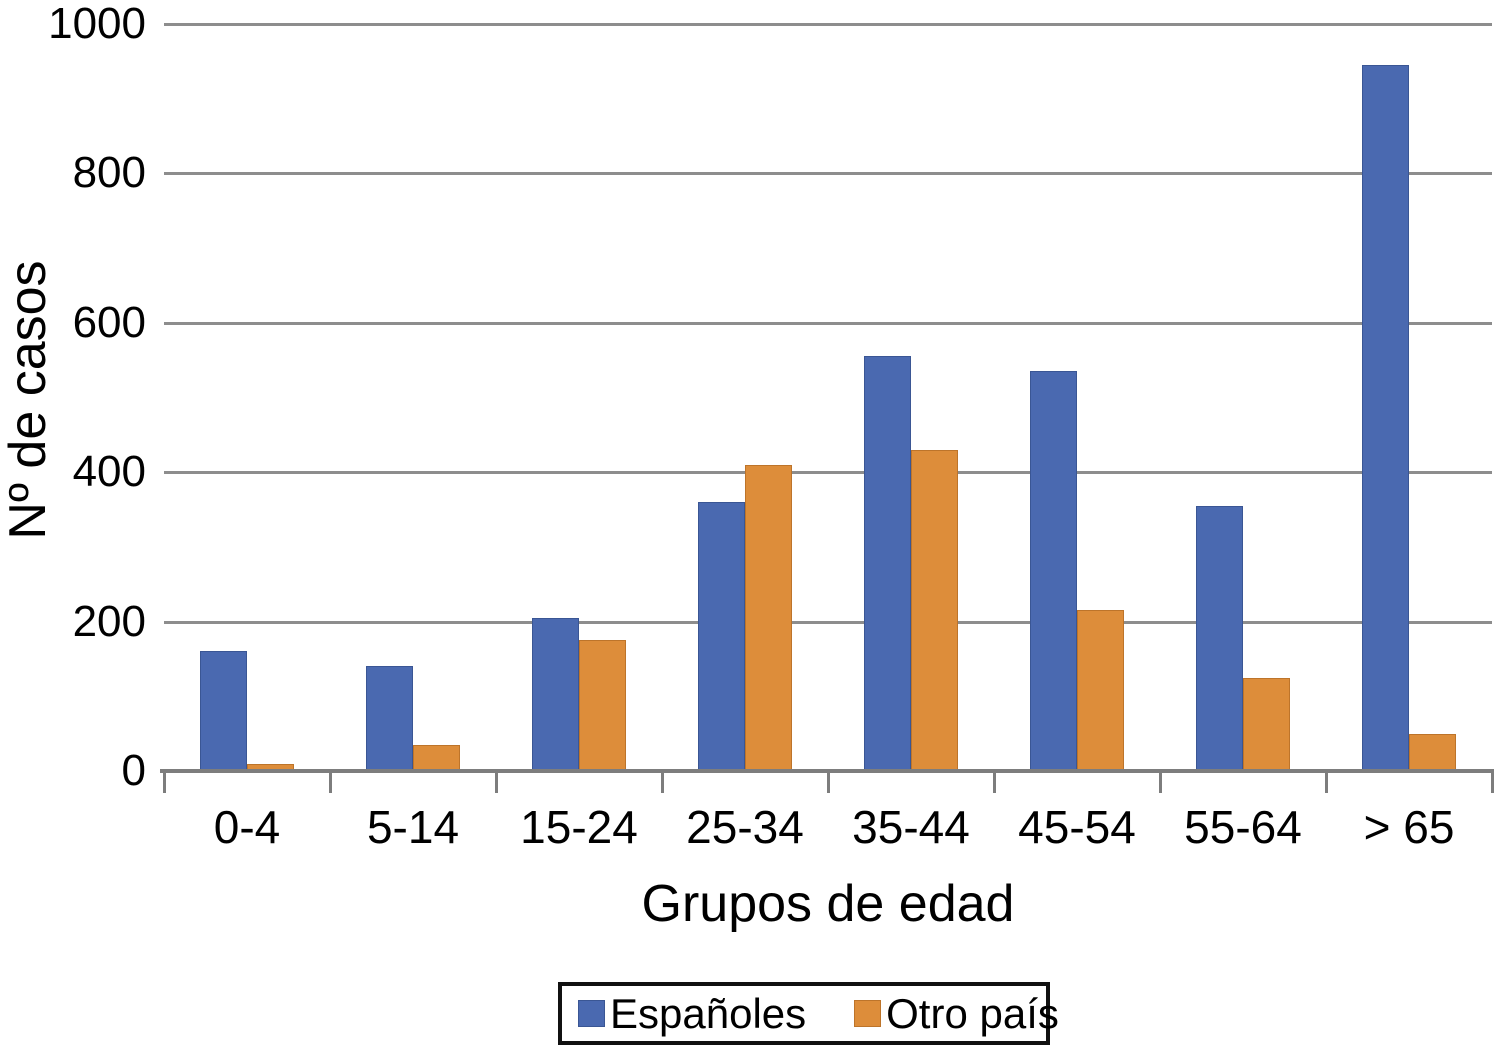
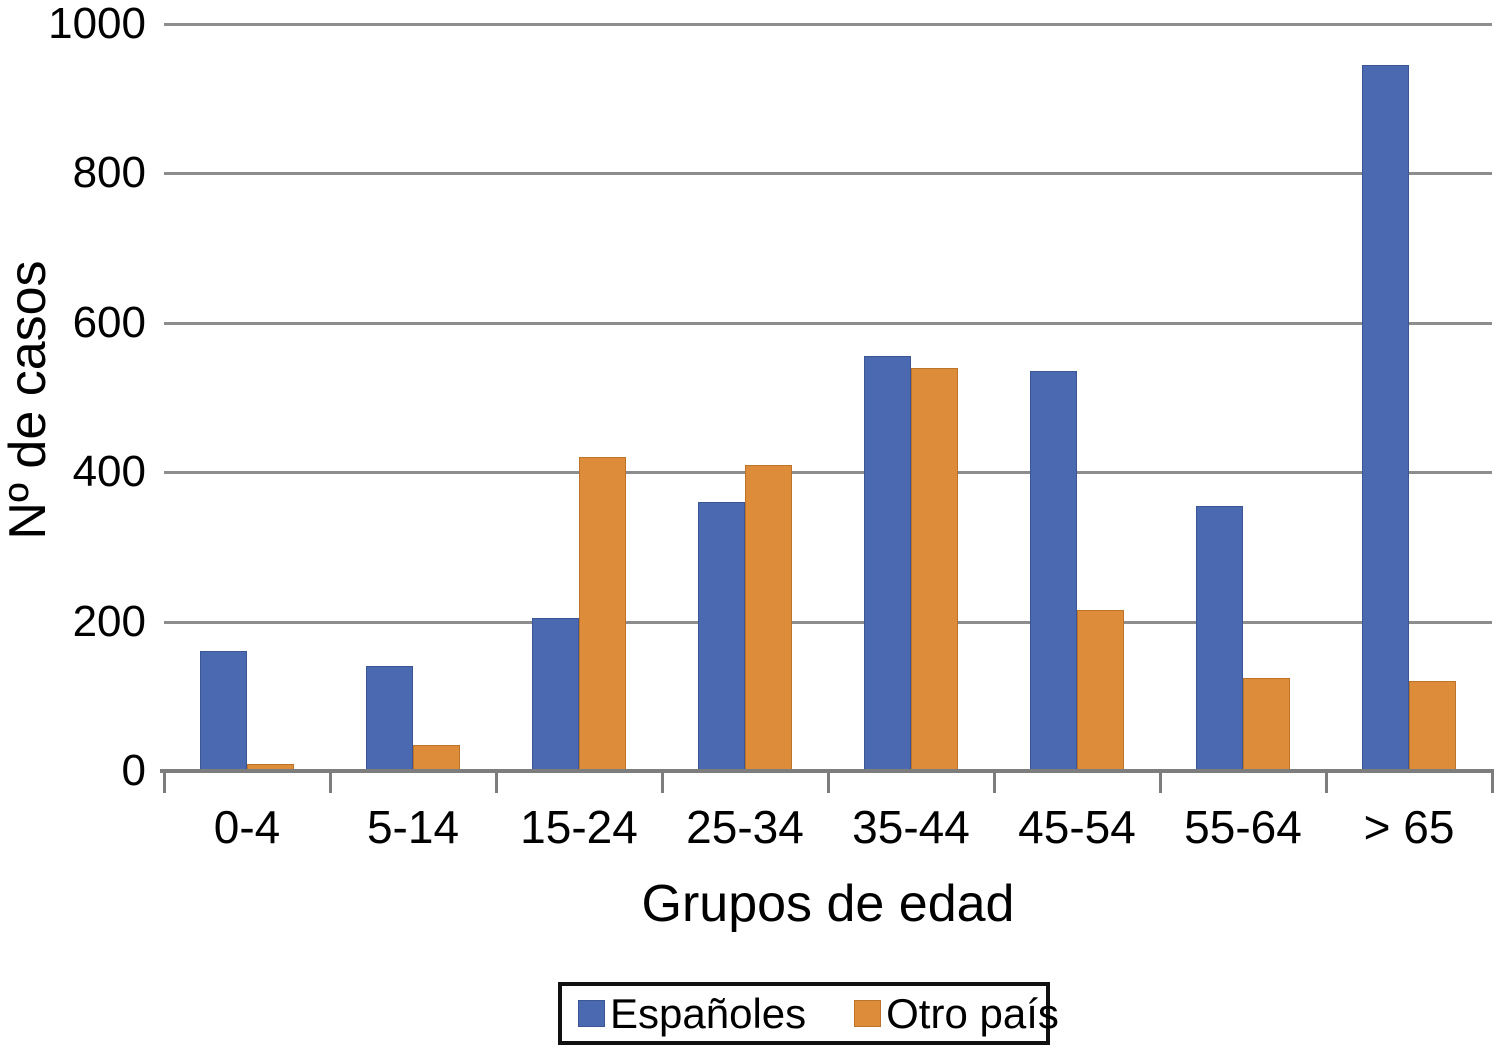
Otro país/15-24: 180 -> 420
Otro país/35-44: 430 -> 540
Otro país/> 65: 50 -> 120
